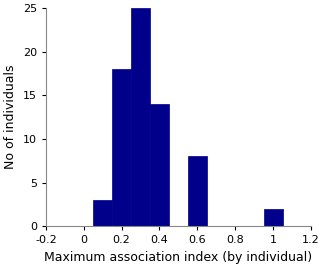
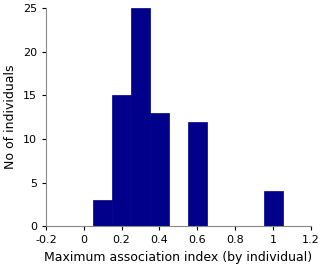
0.2: 18 -> 15
0.4: 14 -> 13
0.6: 8 -> 12
1: 2 -> 4
